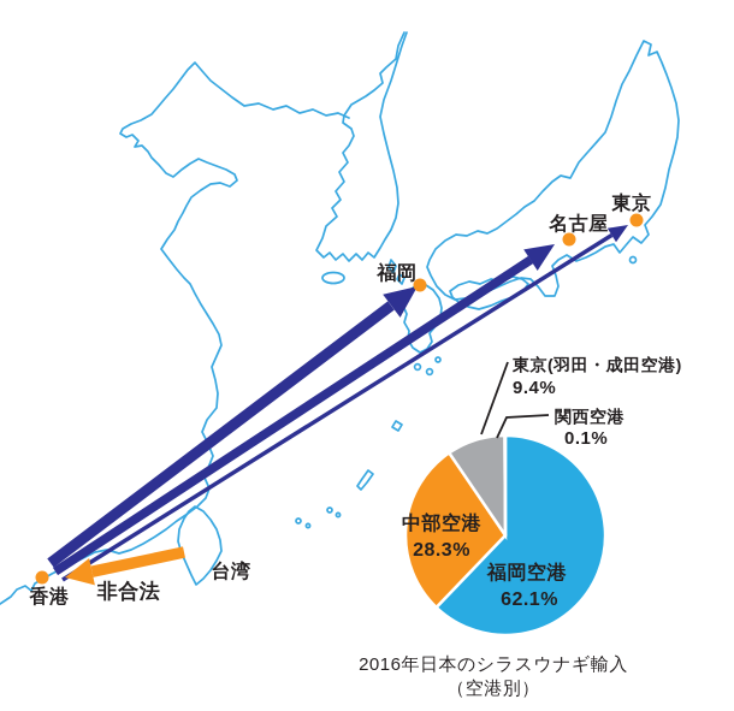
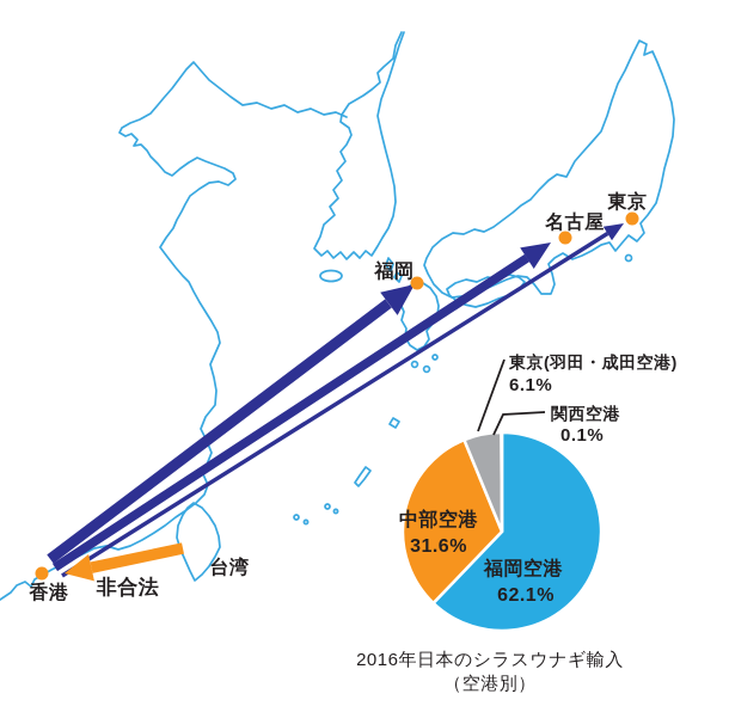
中部空港: 28.3% -> 31.6%
東京(羽田・成田空港): 9.4% -> 6.1%
